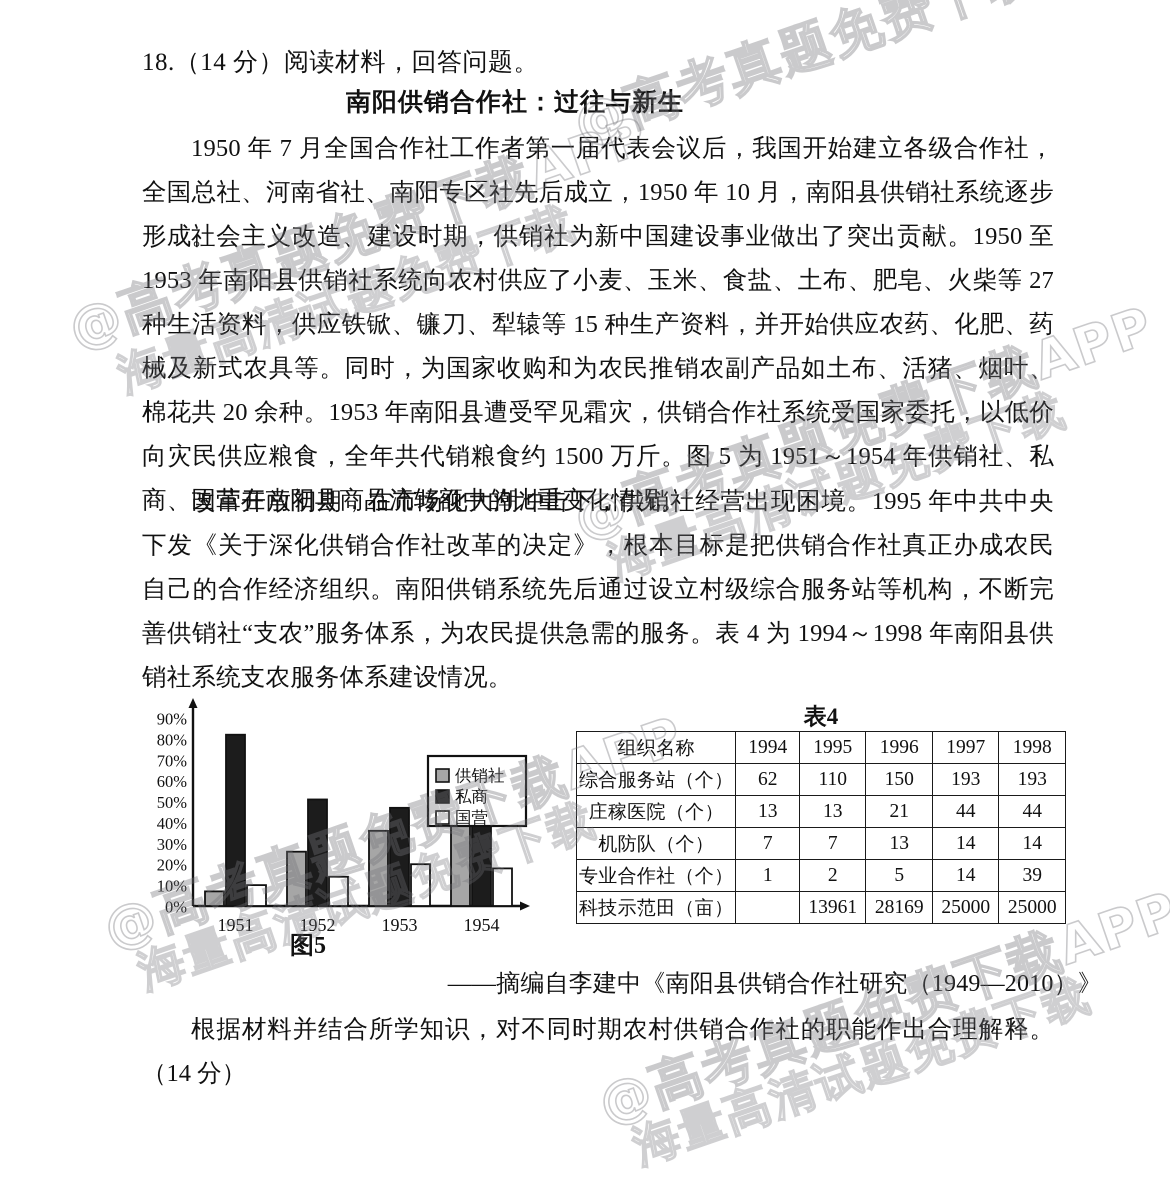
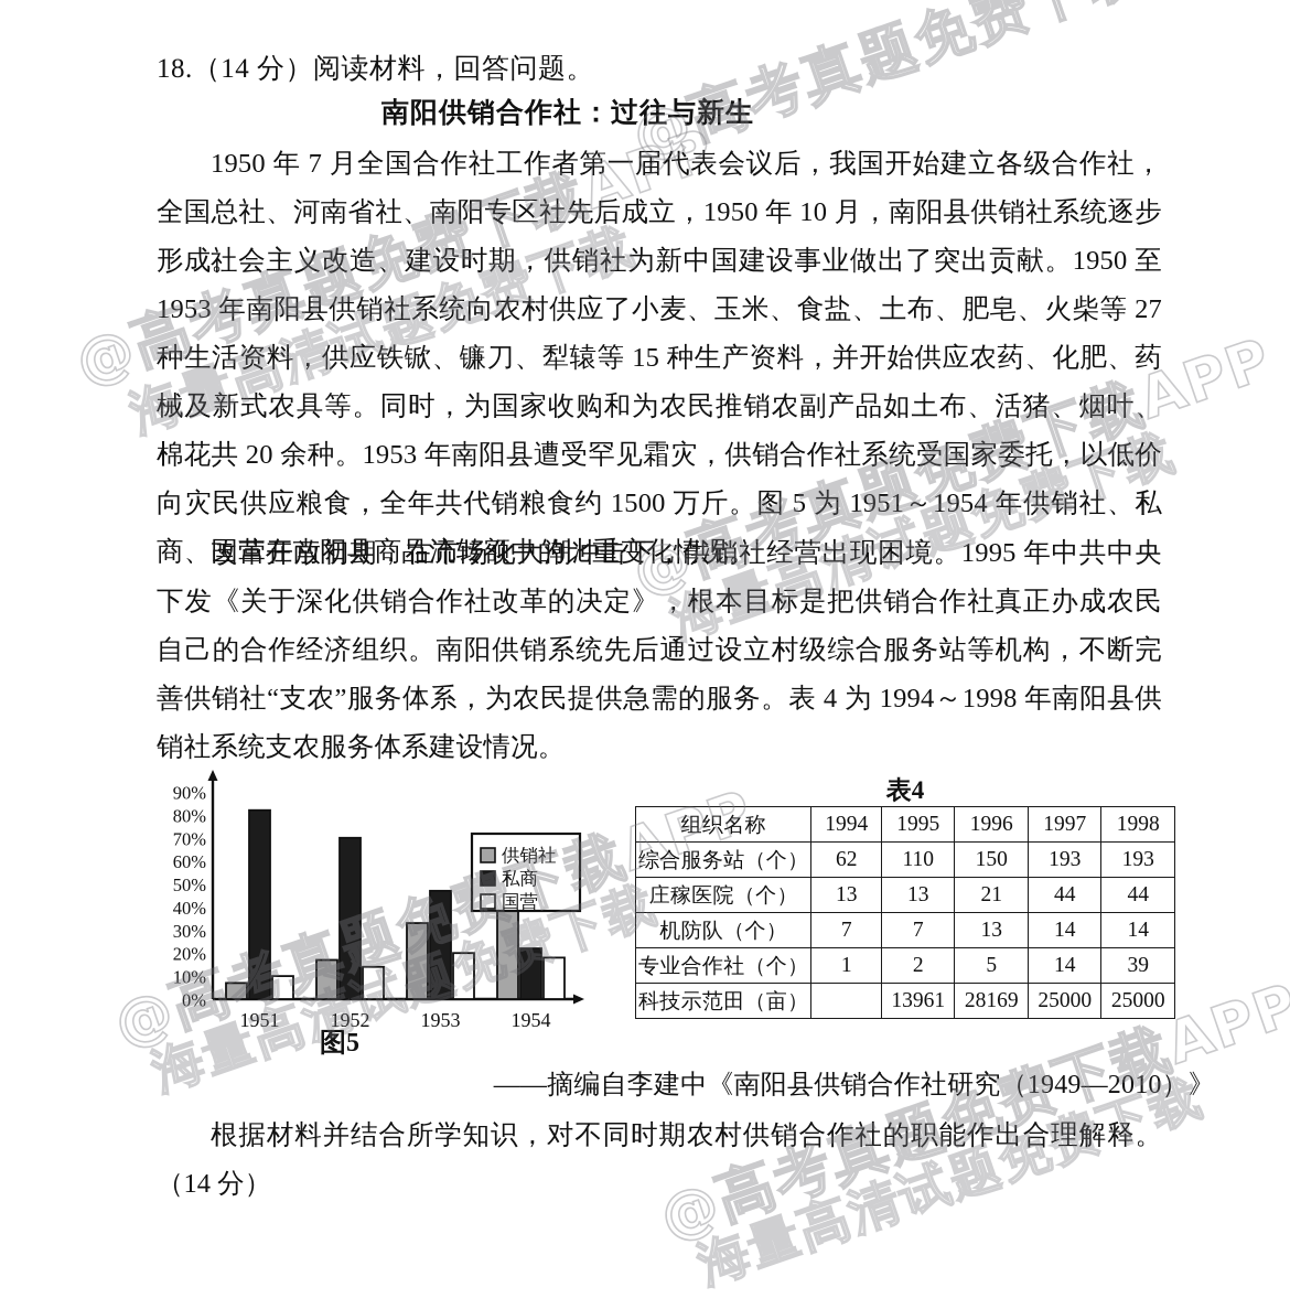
供销社/1952: 26% -> 17%
私商/1952: 51% -> 70%
供销社/1953: 36% -> 33%
供销社/1954: 47% -> 55%
私商/1954: 39% -> 22%
